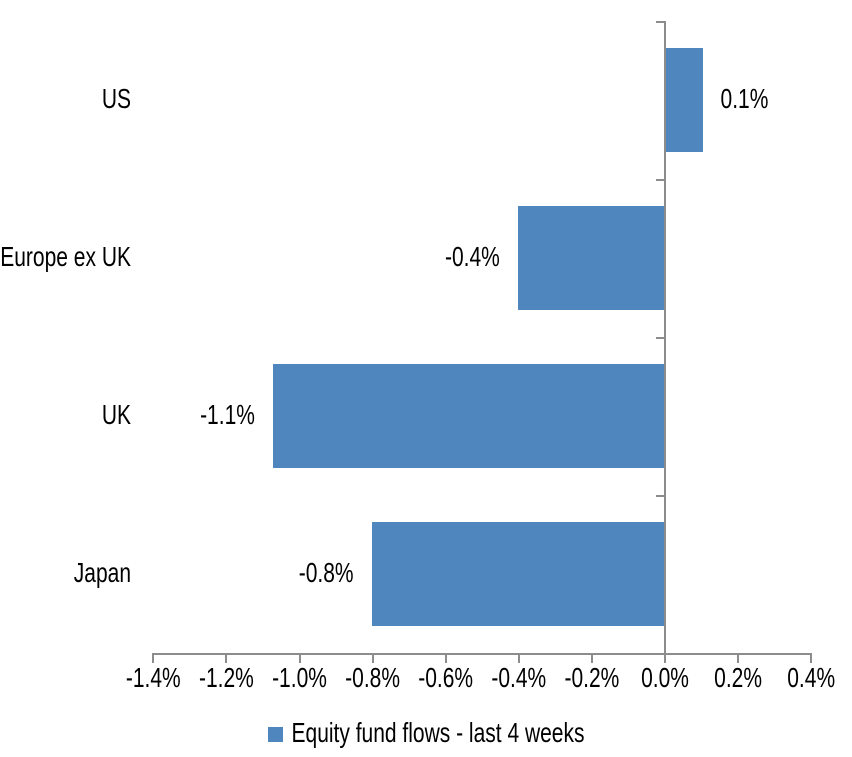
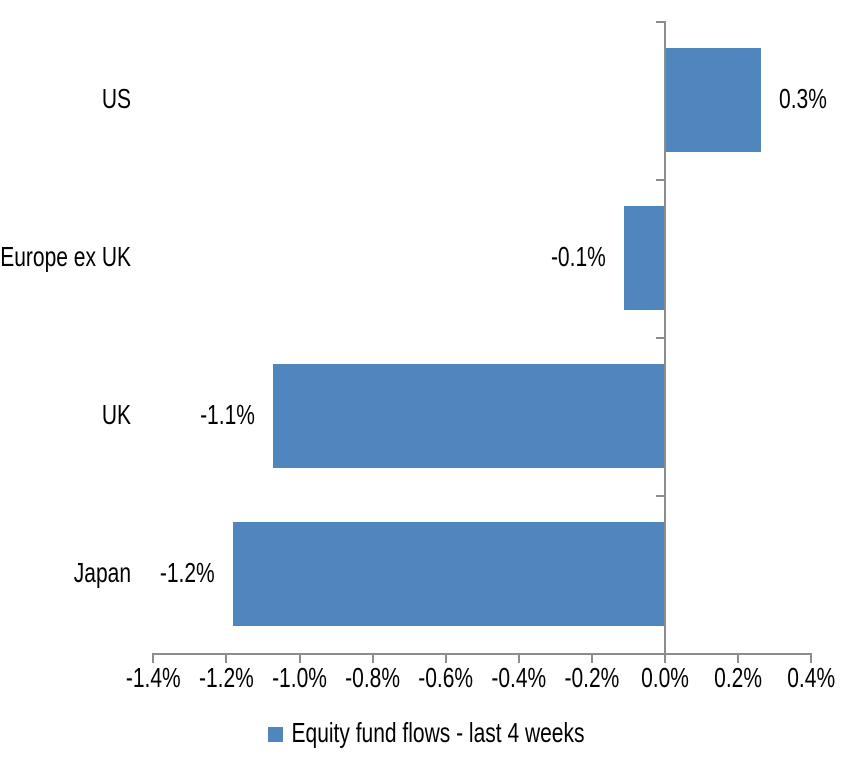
US: 0.1% -> 0.3%
Europe ex UK: -0.4% -> -0.1%
Japan: -0.8% -> -1.2%
